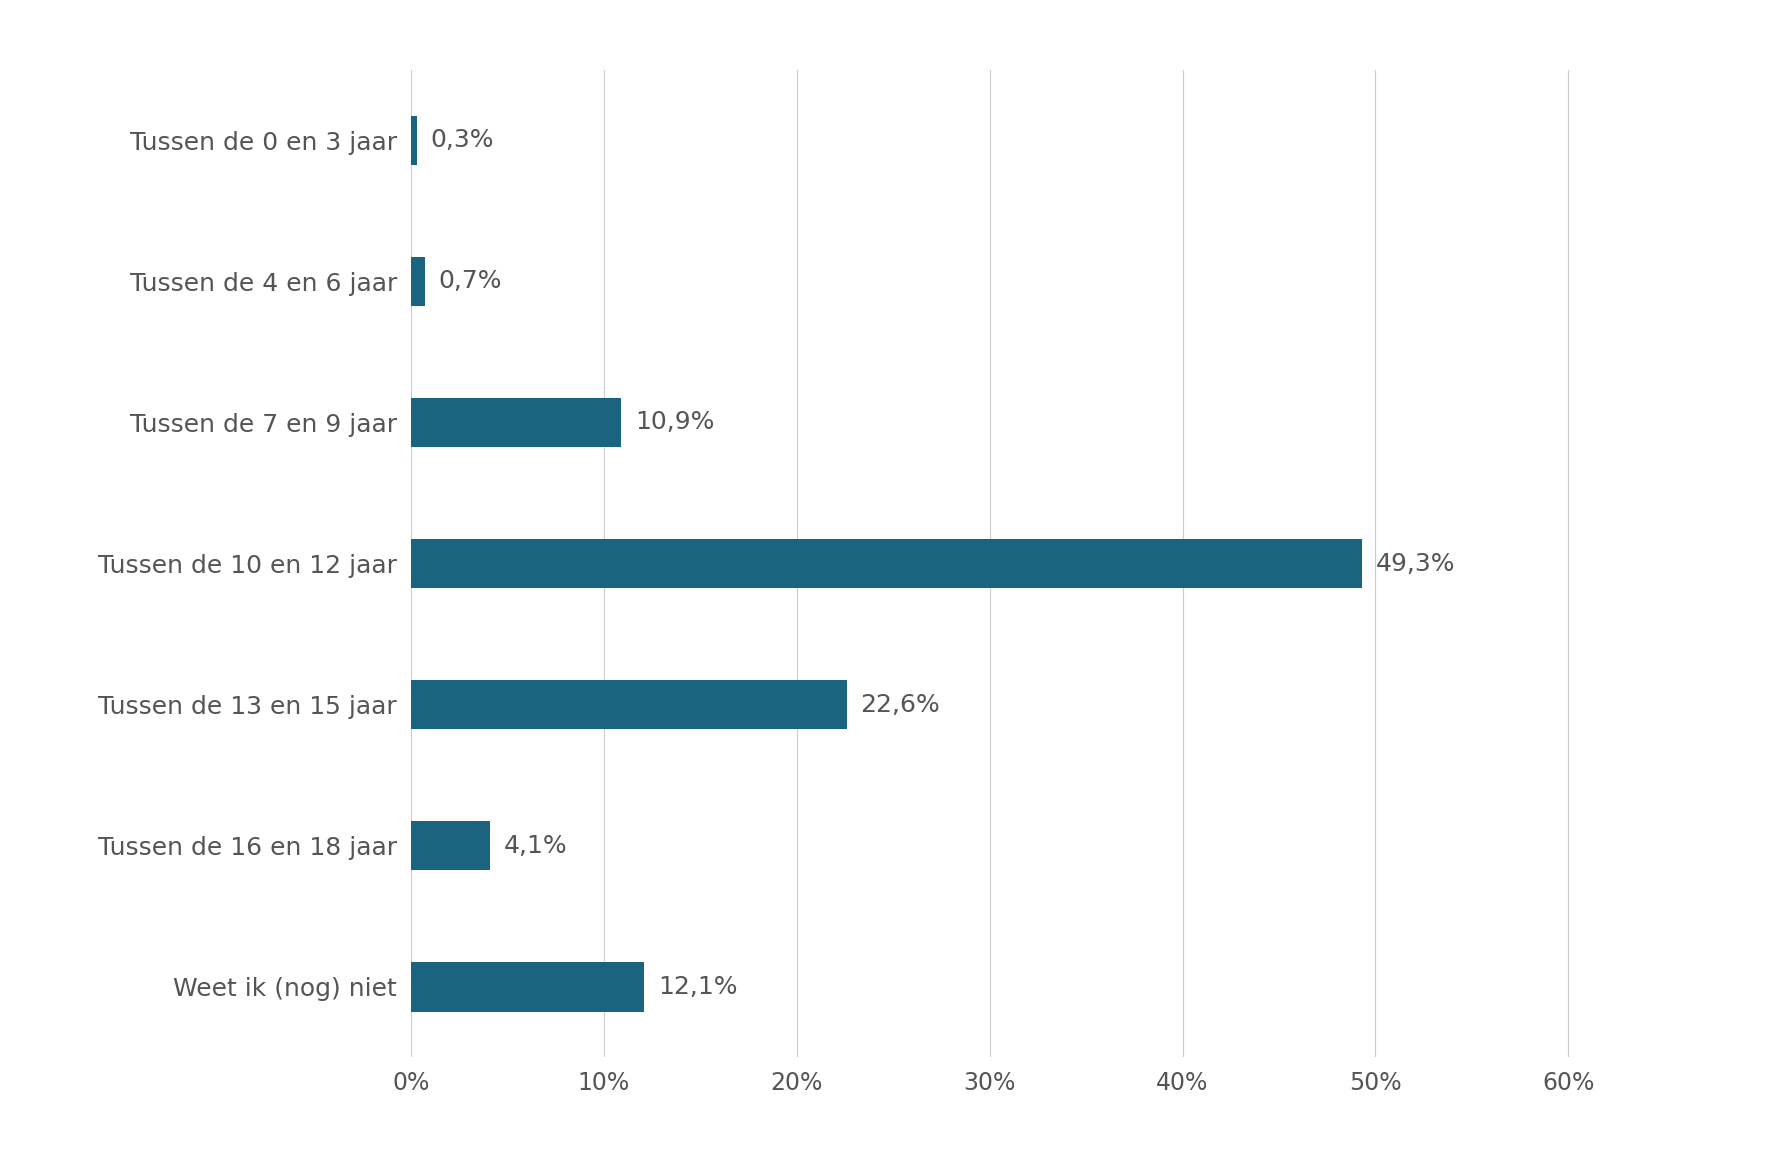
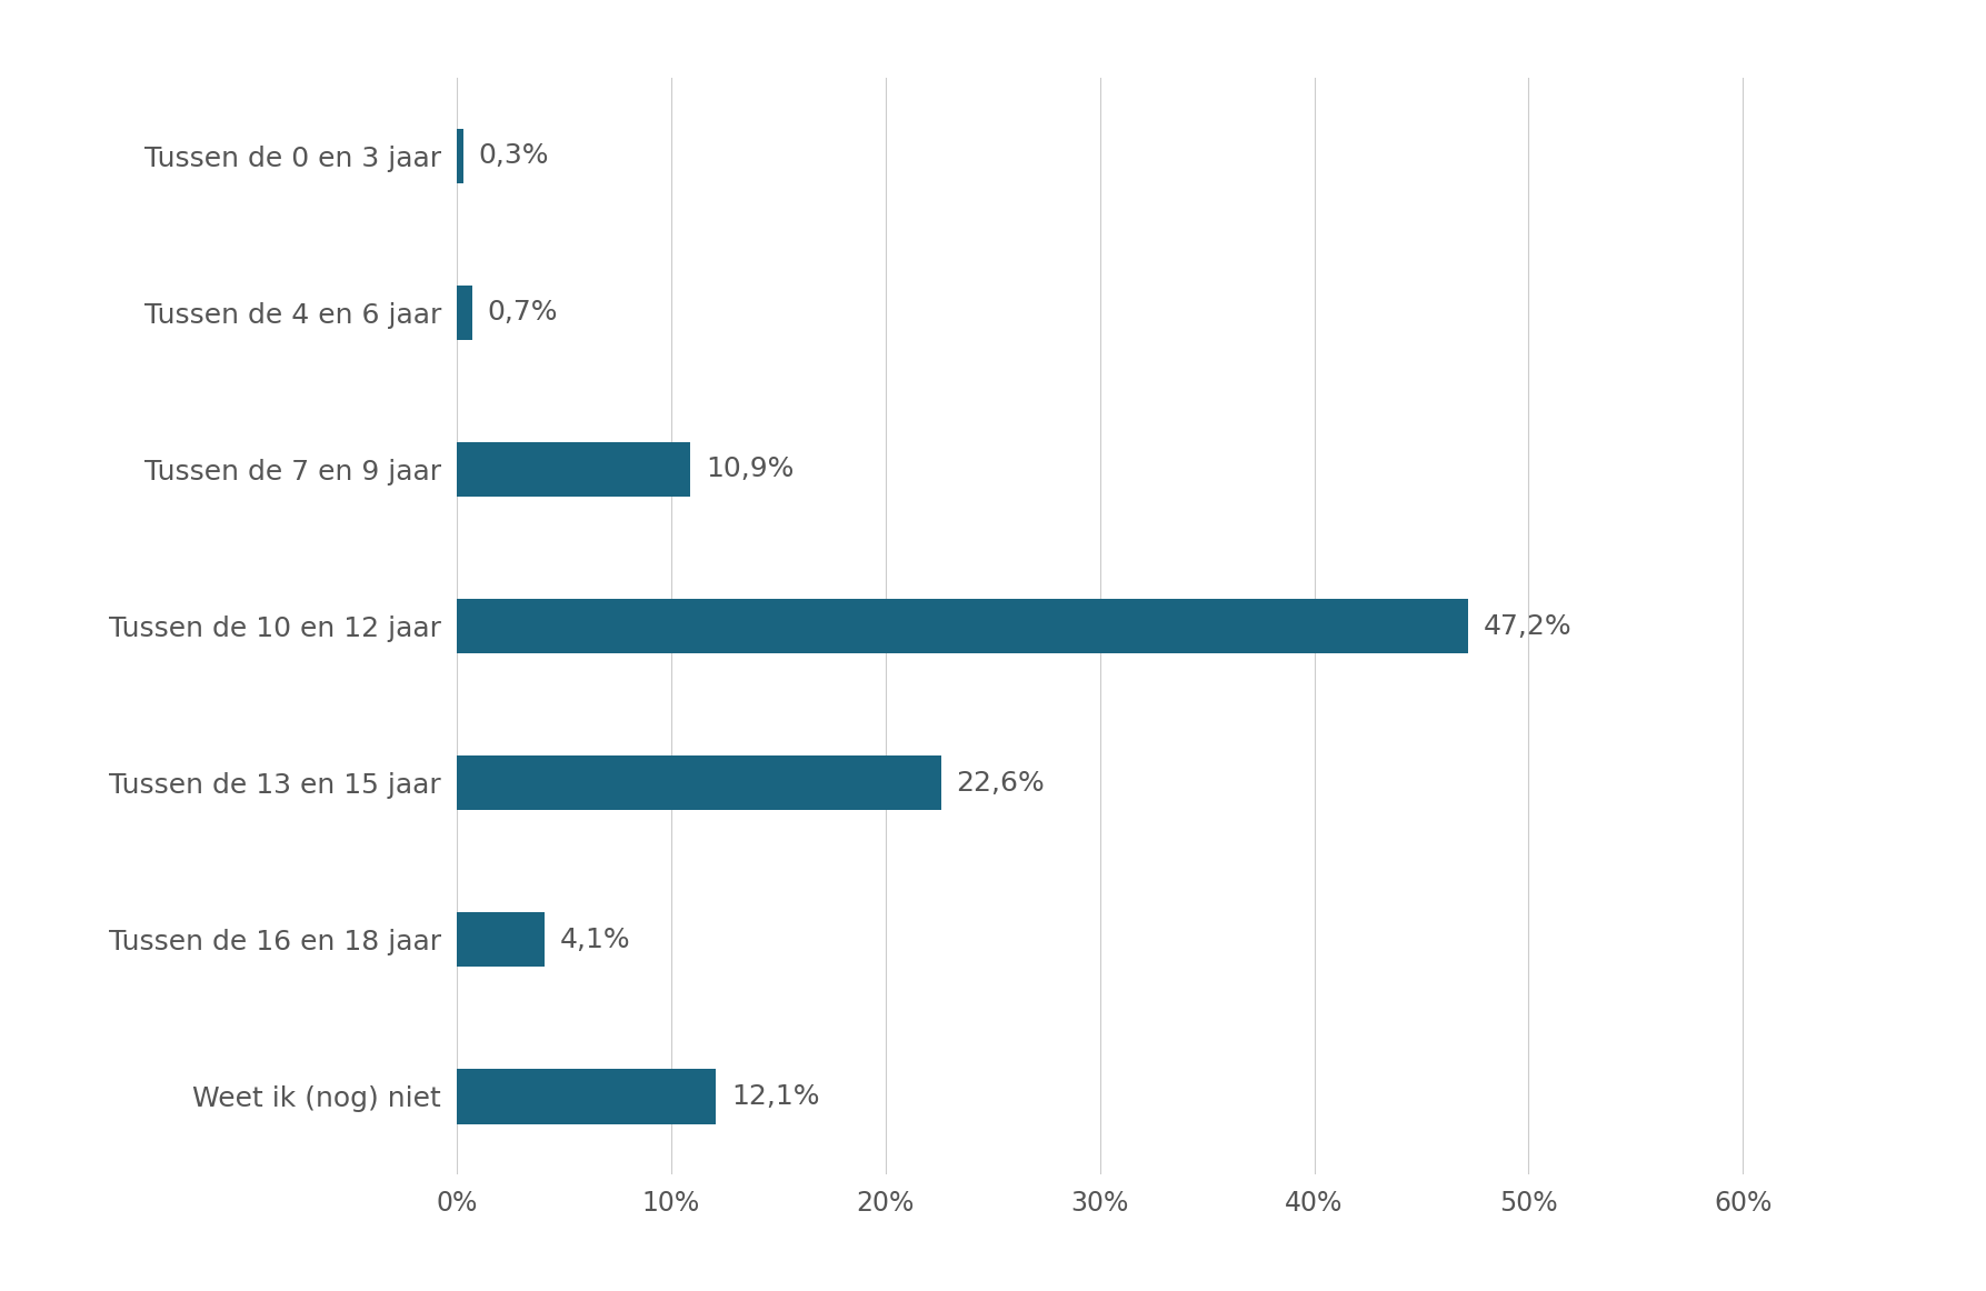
Tussen de 10 en 12 jaar: 49,3% -> 47,2%
